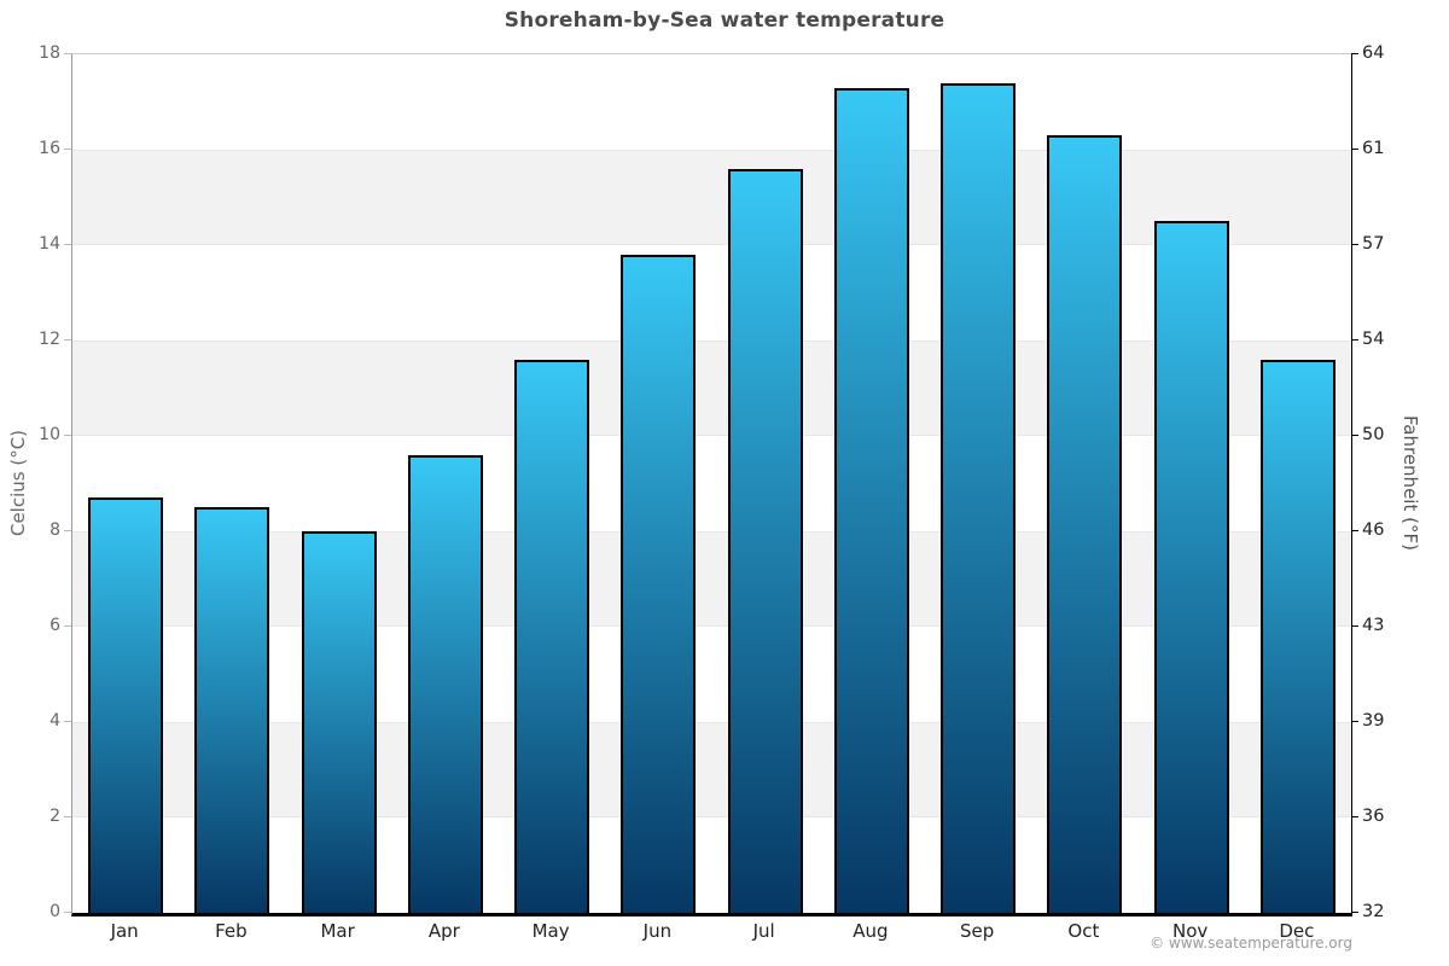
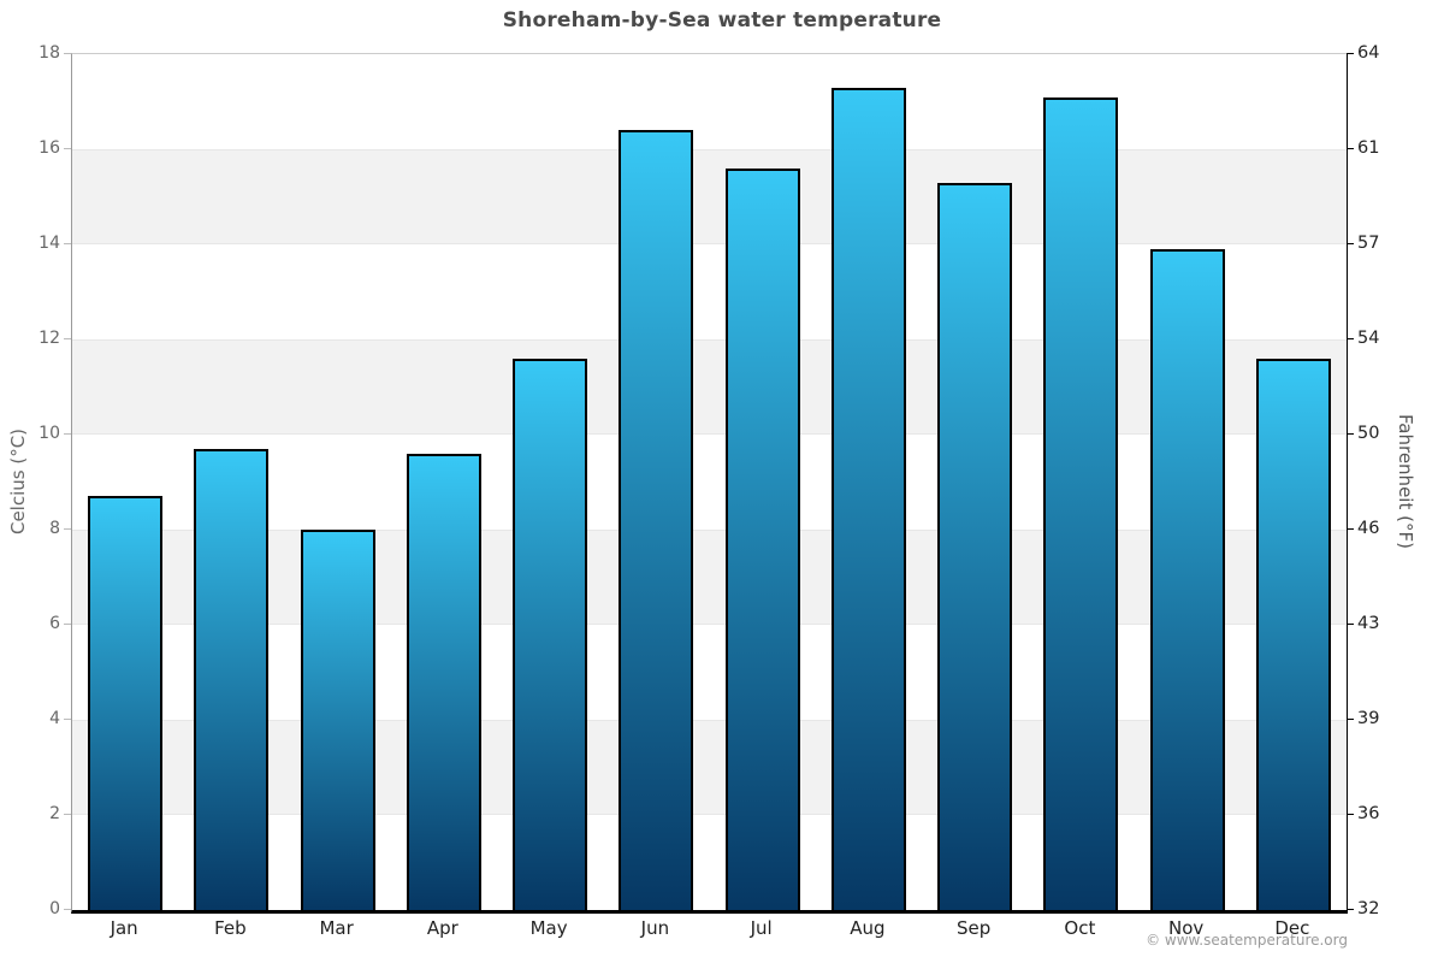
Feb: 8.5 -> 9.7
Jun: 13.8 -> 16.4
Sep: 17.4 -> 15.3
Oct: 16.3 -> 17.1
Nov: 14.5 -> 13.9
